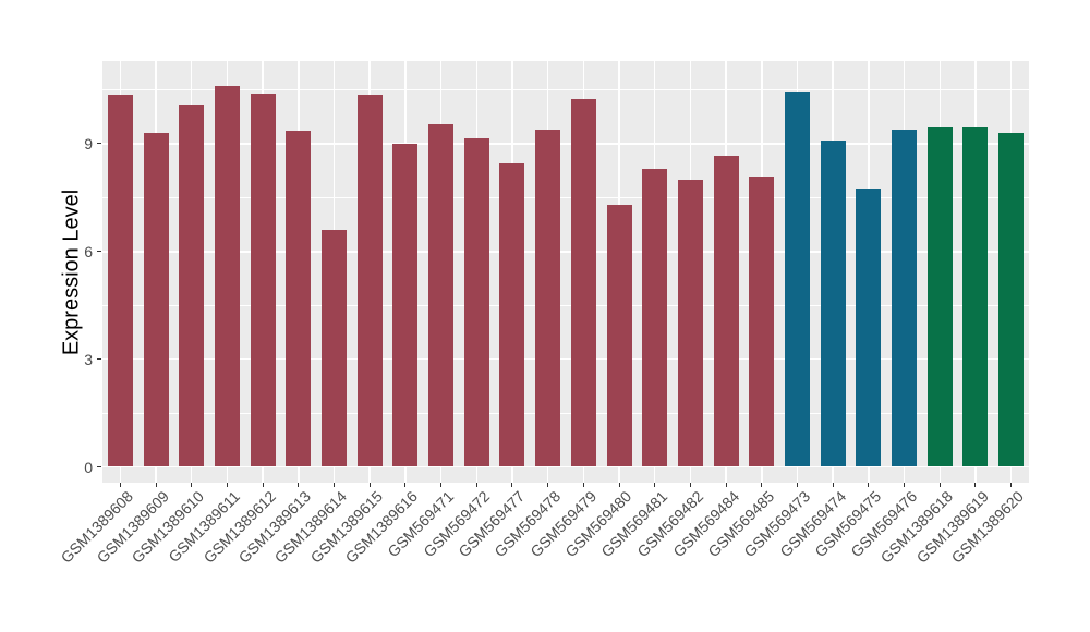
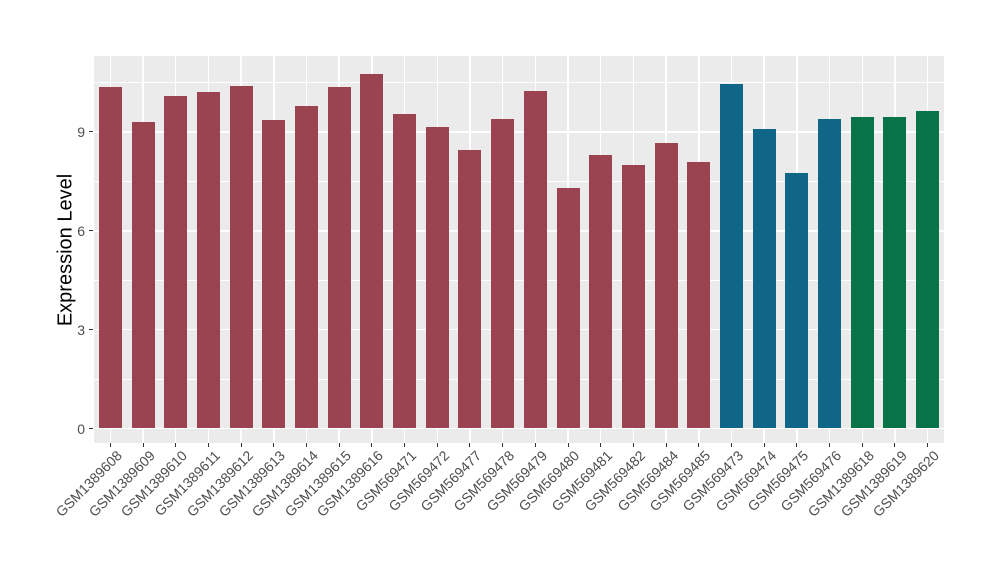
GSM1389611: 10.6 -> 10.2
GSM1389614: 6.6 -> 9.8
GSM1389616: 9.0 -> 10.8
GSM1389620: 9.3 -> 9.7
